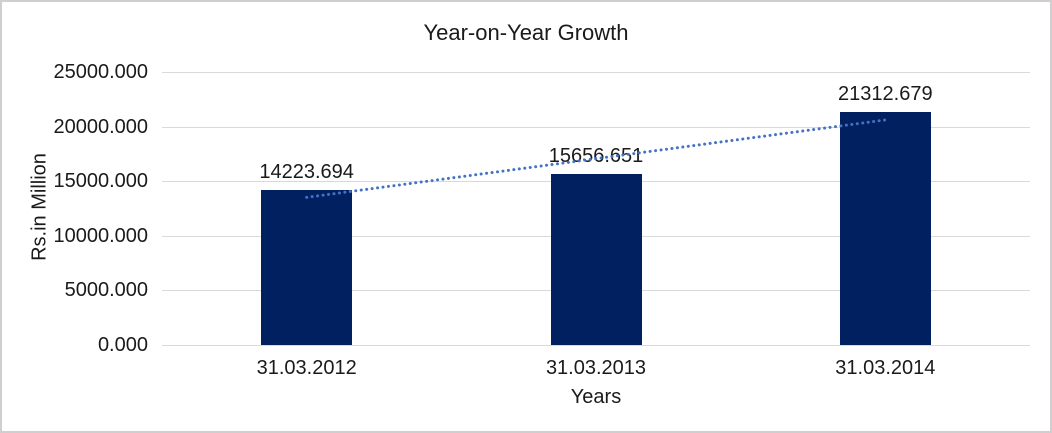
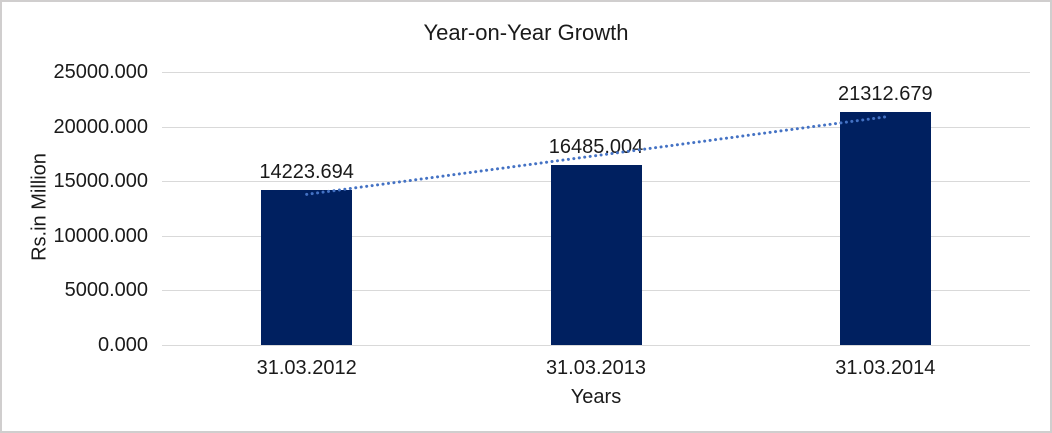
31.03.2013: 15656.651 -> 16485.004
